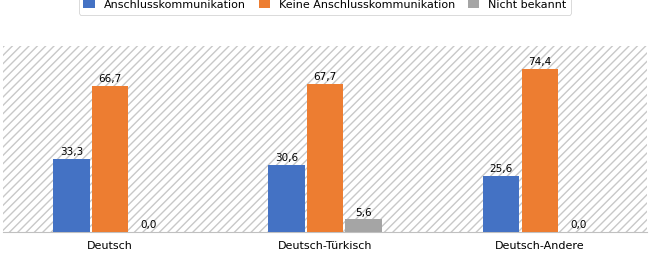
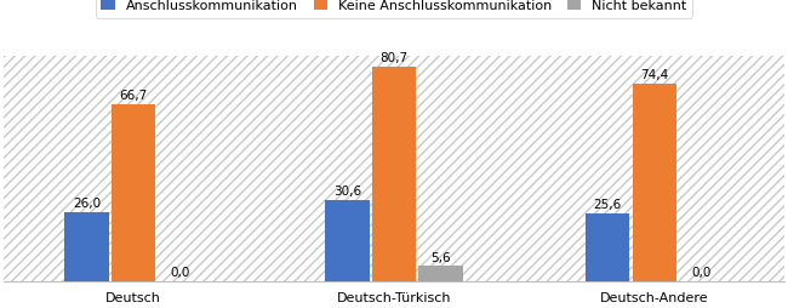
Anschlusskommunikation/Deutsch: 33,3 -> 26,0
Keine Anschlusskommunikation/Deutsch-Türkisch: 67,7 -> 80,7
